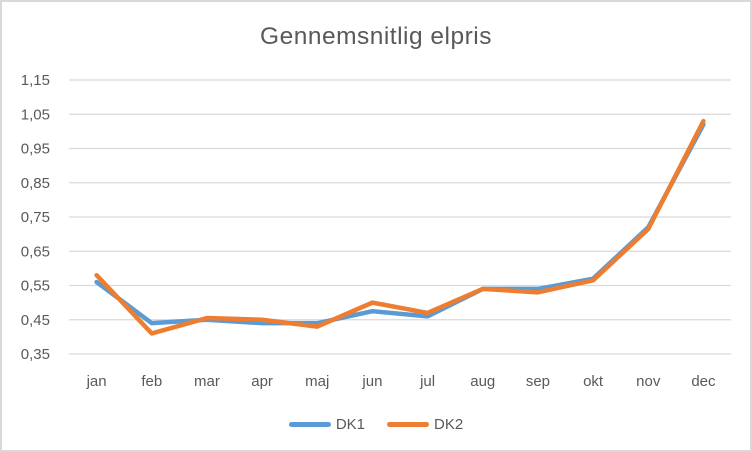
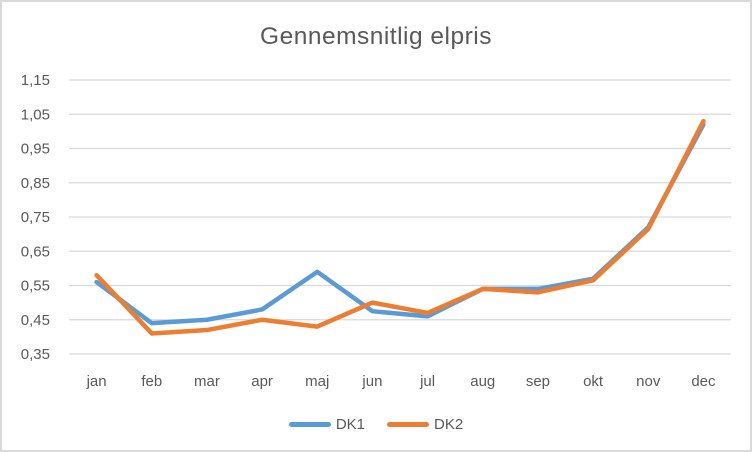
DK2/mar: 0,46 -> 0,42
DK1/apr: 0,44 -> 0,48
DK1/maj: 0,44 -> 0,59
